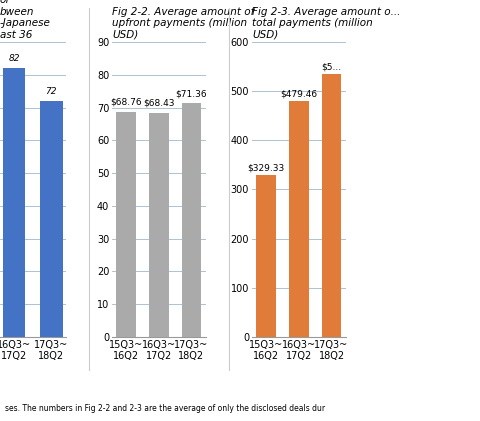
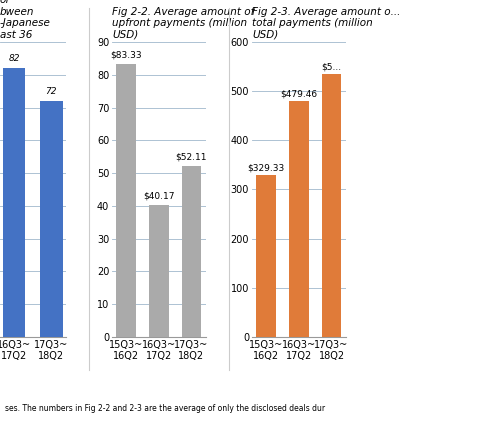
Fig 2-2. Average amount of upfront payments (million USD)/15Q3~ 16Q2: $68.76 -> $83.33
Fig 2-2. Average amount of upfront payments (million USD)/16Q3~ 17Q2: $68.43 -> $40.17
Fig 2-2. Average amount of upfront payments (million USD)/17Q3~ 18Q2: $71.36 -> $52.11
